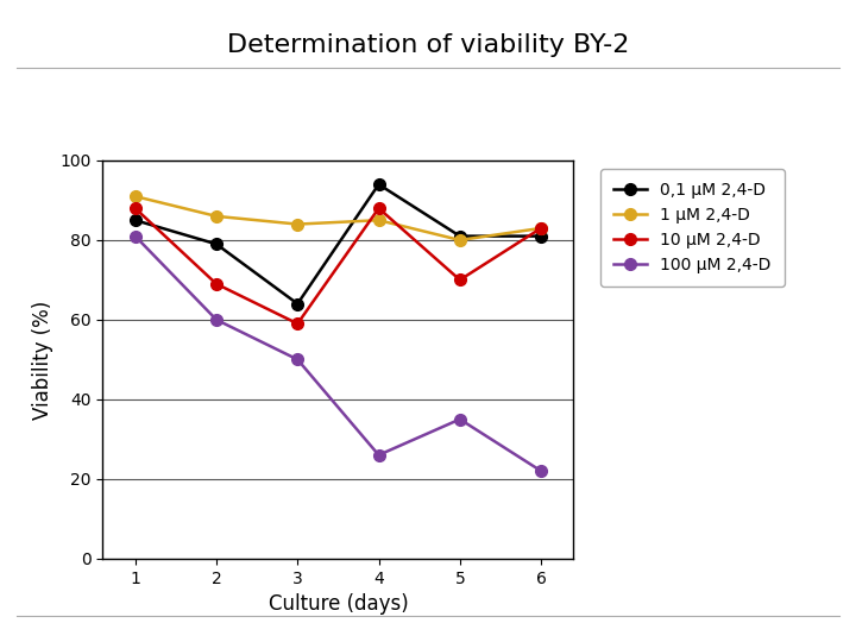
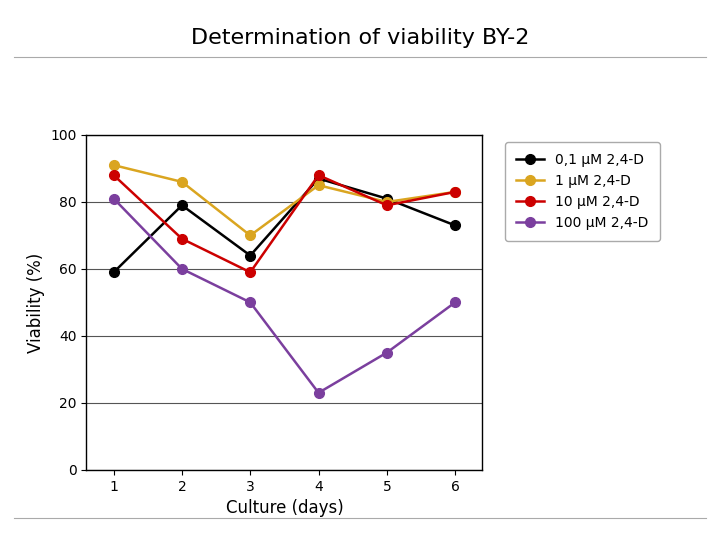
0,1 μM 2,4-D/1: 85 -> 59
1 μM 2,4-D/3: 84 -> 70
0,1 μM 2,4-D/4: 94 -> 87
100 μM 2,4-D/4: 26 -> 23
10 μM 2,4-D/5: 70 -> 79
0,1 μM 2,4-D/6: 81 -> 73
100 μM 2,4-D/6: 22 -> 50
